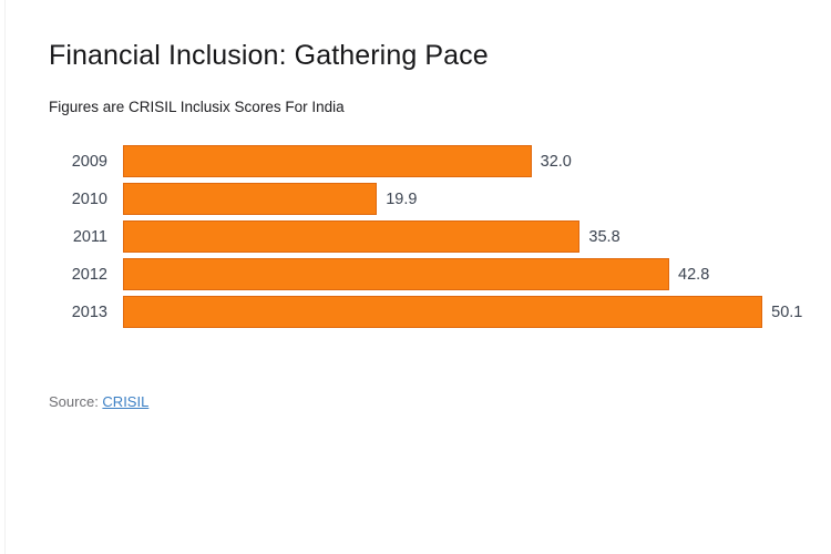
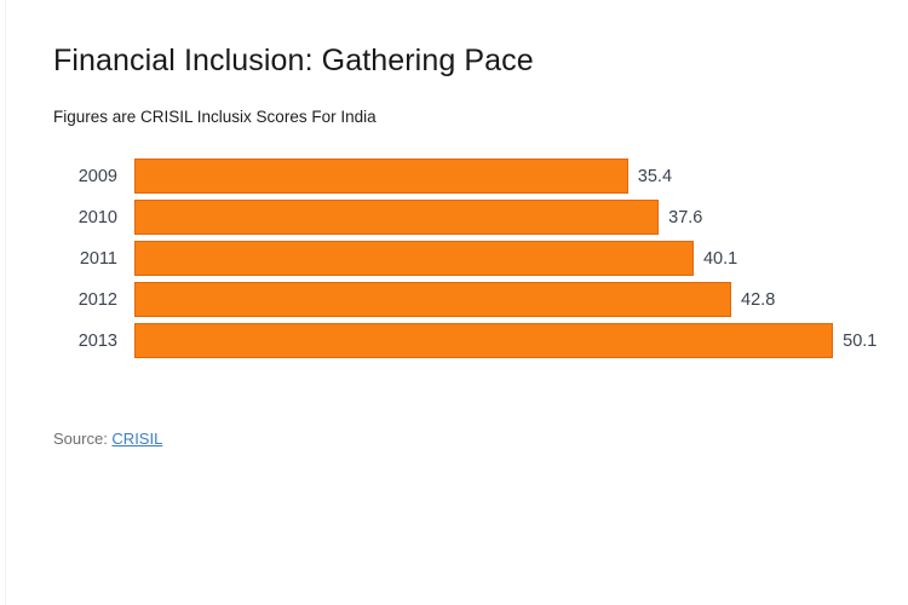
2009: 32.0 -> 35.4
2010: 19.9 -> 37.6
2011: 35.8 -> 40.1
